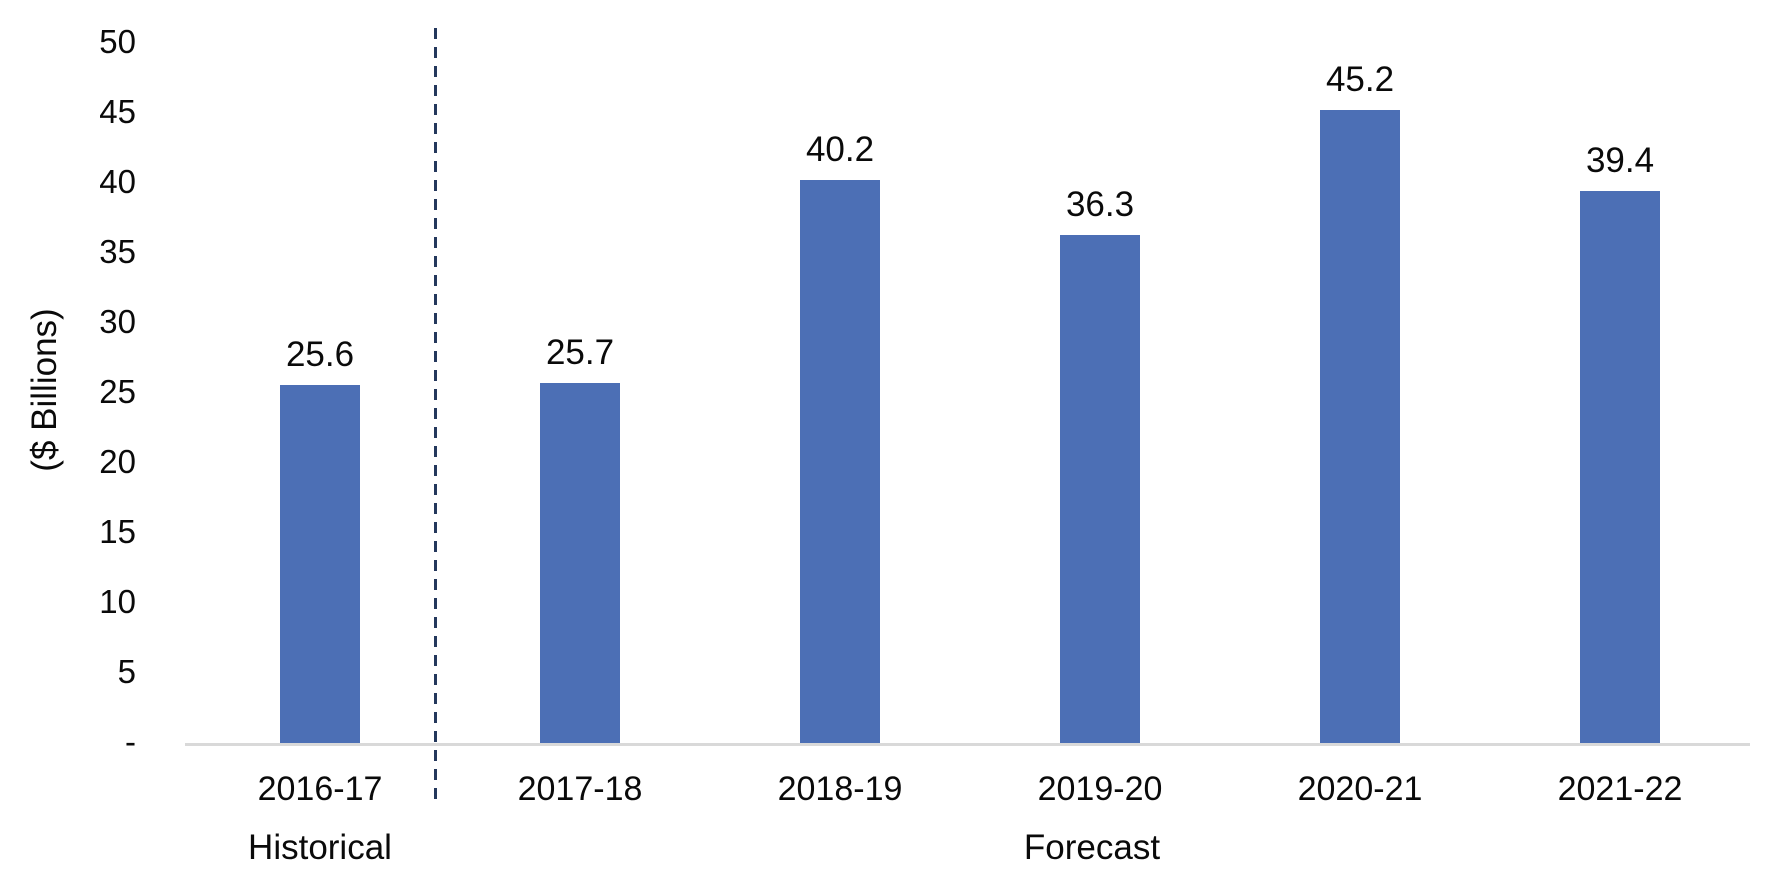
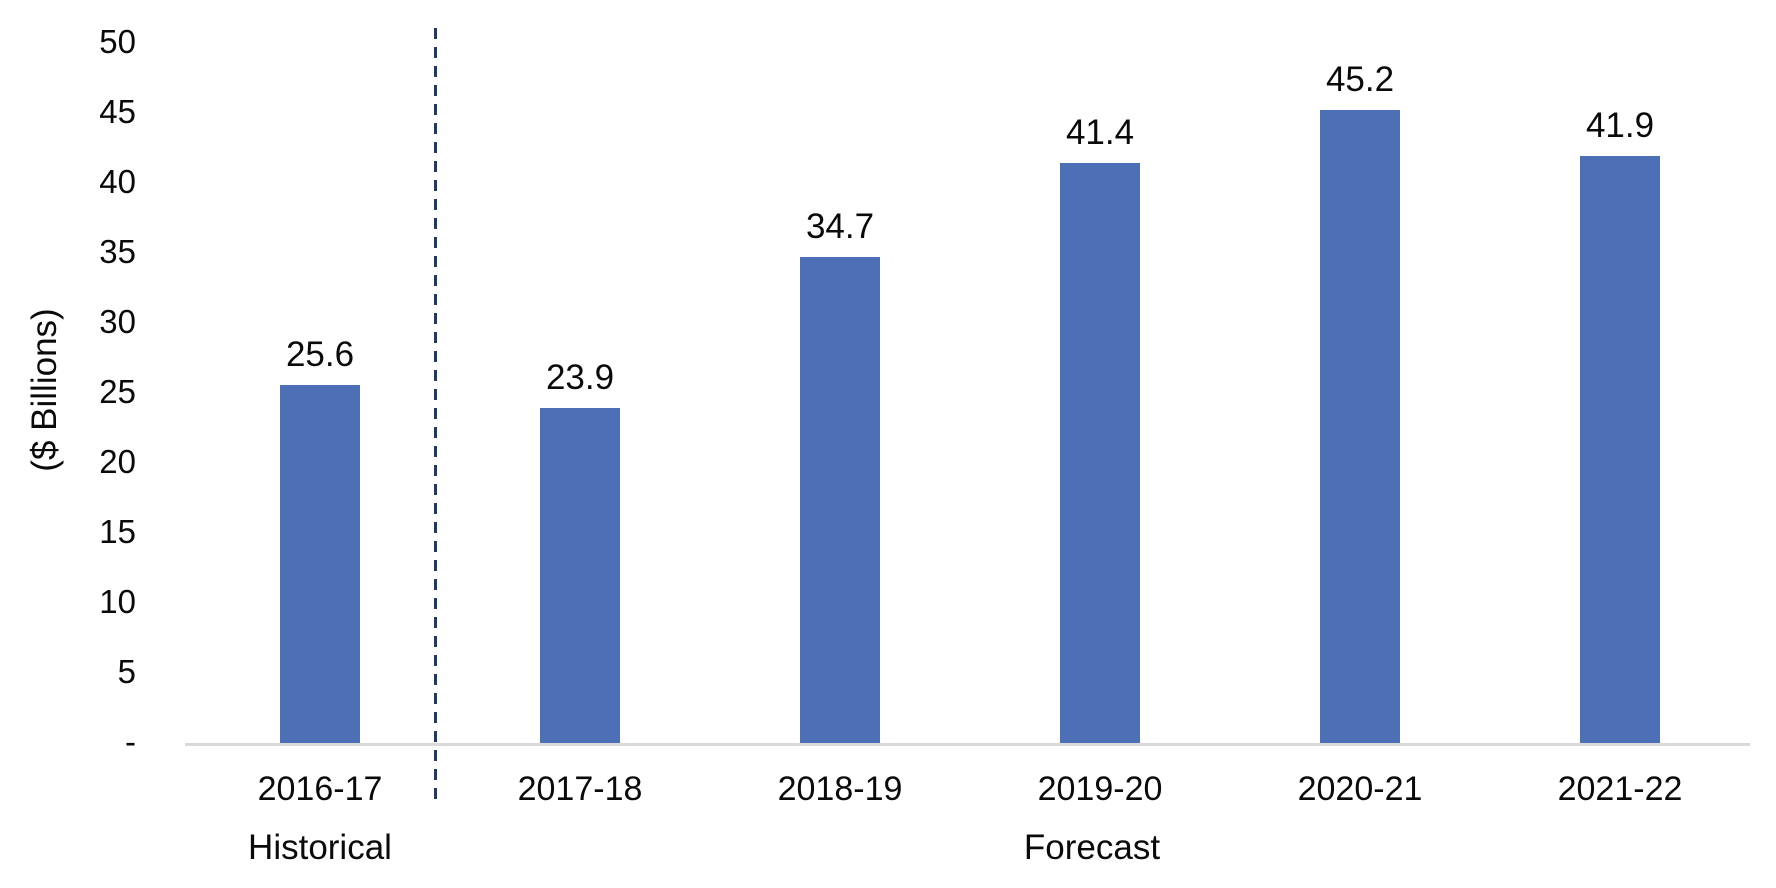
2017-18: 25.7 -> 23.9
2018-19: 40.2 -> 34.7
2019-20: 36.3 -> 41.4
2021-22: 39.4 -> 41.9
